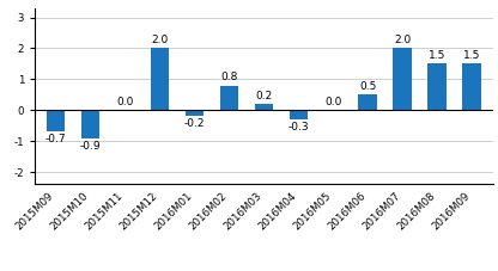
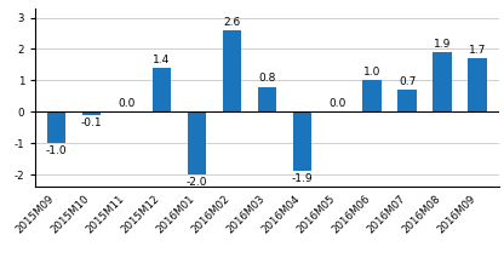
2015M09: -0.7 -> -1.0
2015M10: -0.9 -> -0.1
2015M12: 2.0 -> 1.4
2016M01: -0.2 -> -2.0
2016M02: 0.8 -> 2.6
2016M03: 0.2 -> 0.8
2016M04: -0.3 -> -1.9
2016M06: 0.5 -> 1.0
2016M07: 2.0 -> 0.7
2016M08: 1.5 -> 1.9
2016M09: 1.5 -> 1.7
